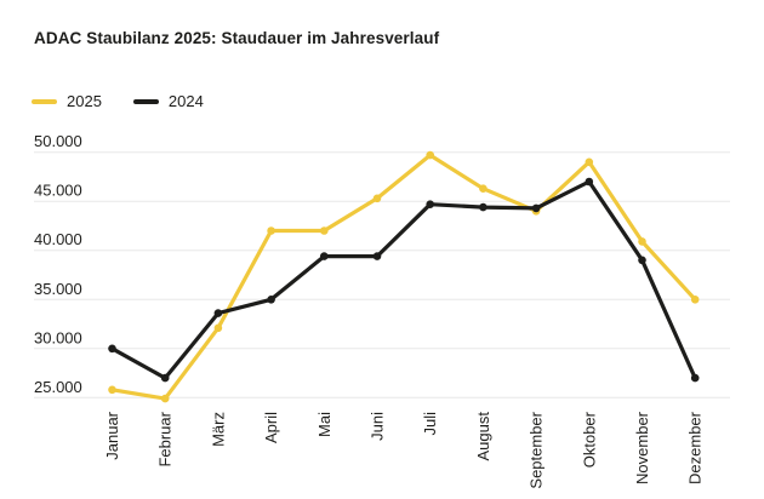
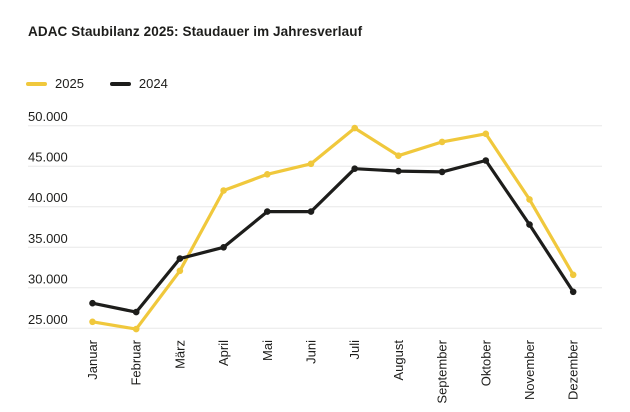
2024/Januar: 30000 -> 28000
2025/Mai: 42000 -> 44000
2025/September: 44000 -> 48000
2024/Oktober: 47000 -> 46000
2024/November: 39000 -> 38000
2025/Dezember: 35000 -> 32000
2024/Dezember: 27000 -> 30000
